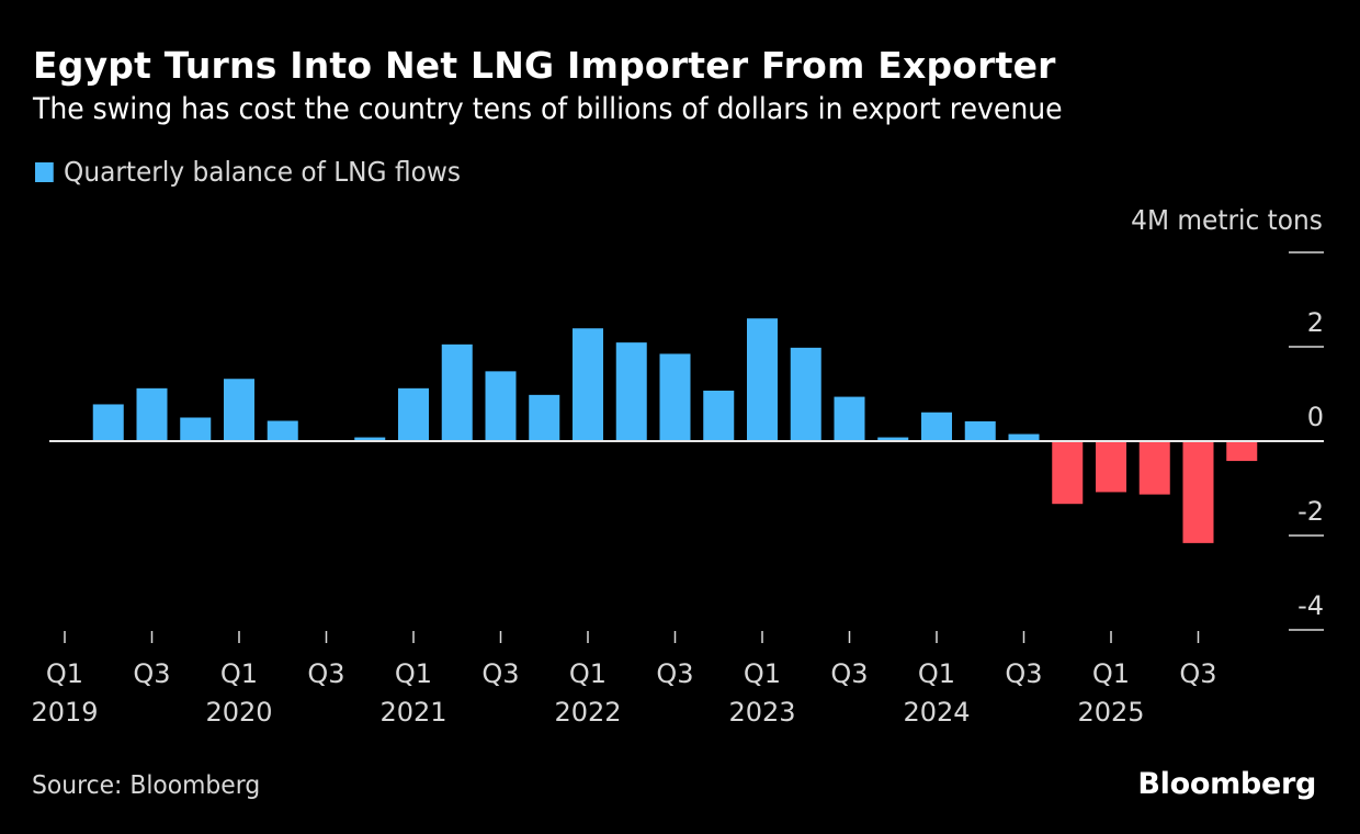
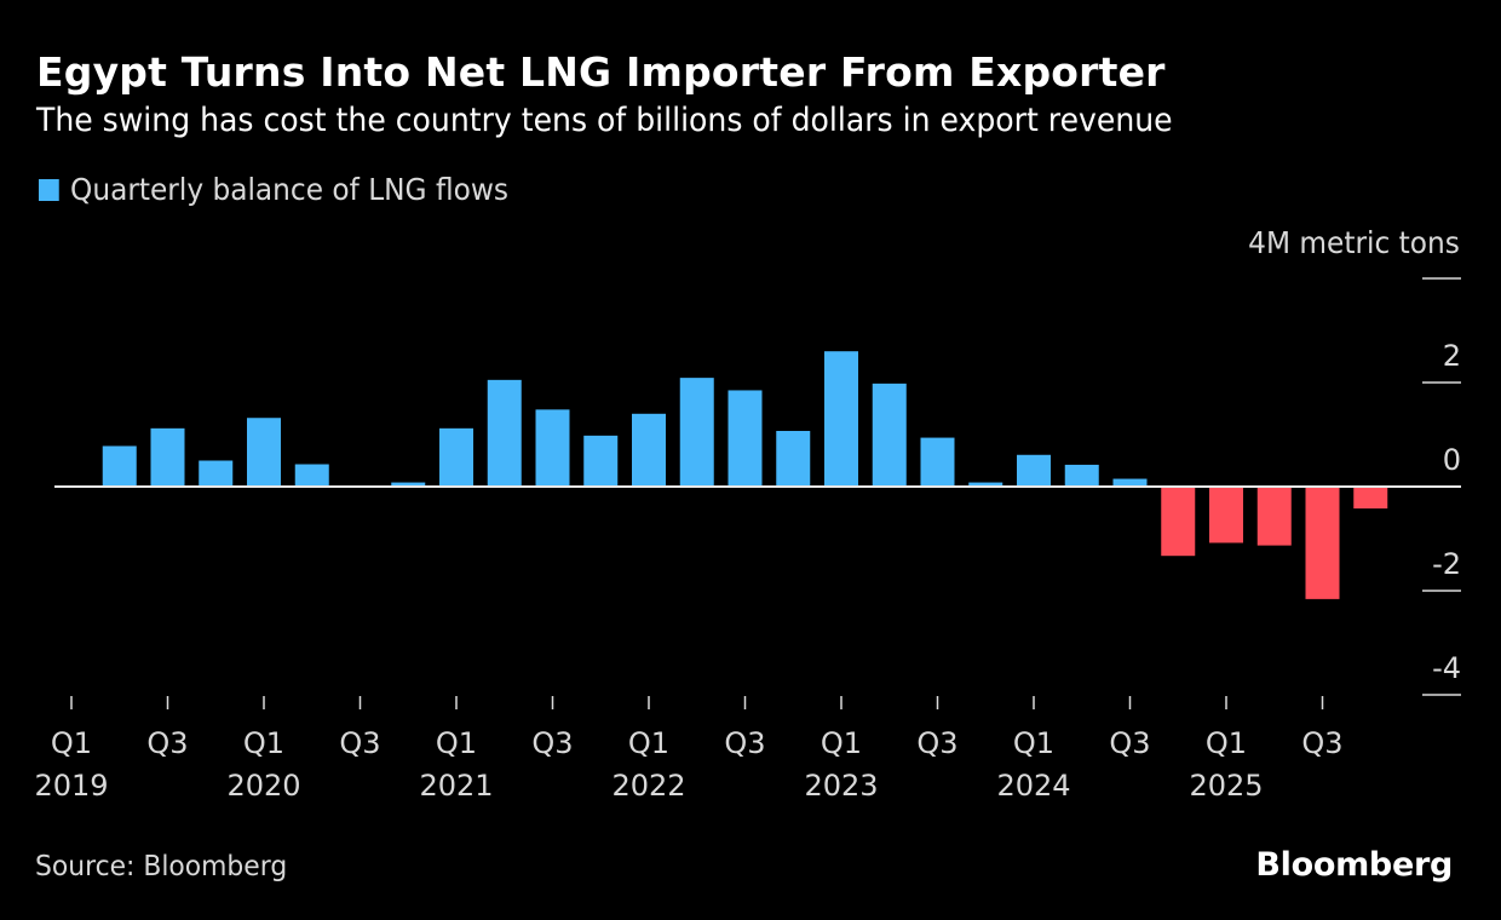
Q1 2022: 2.4 -> 1.4
